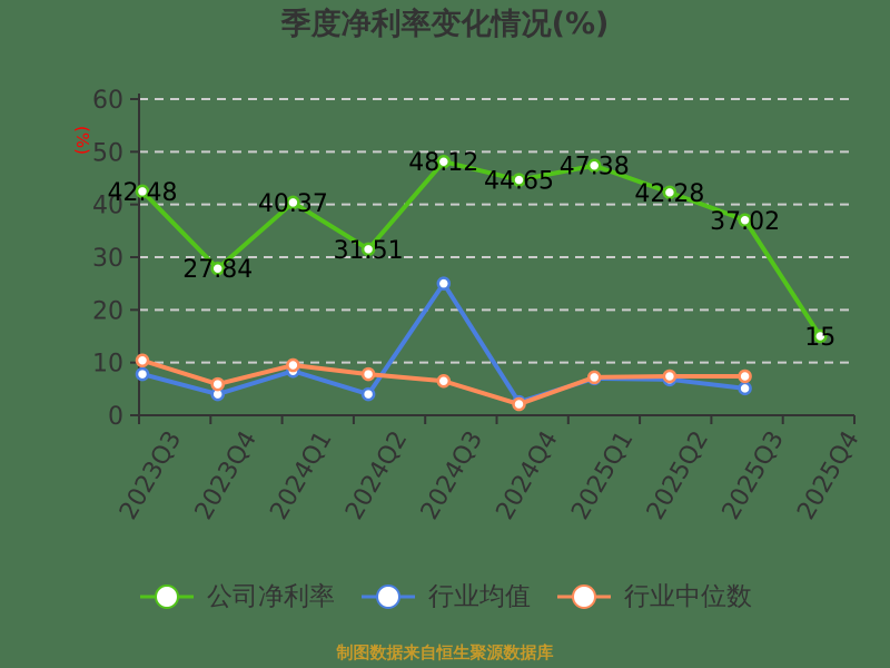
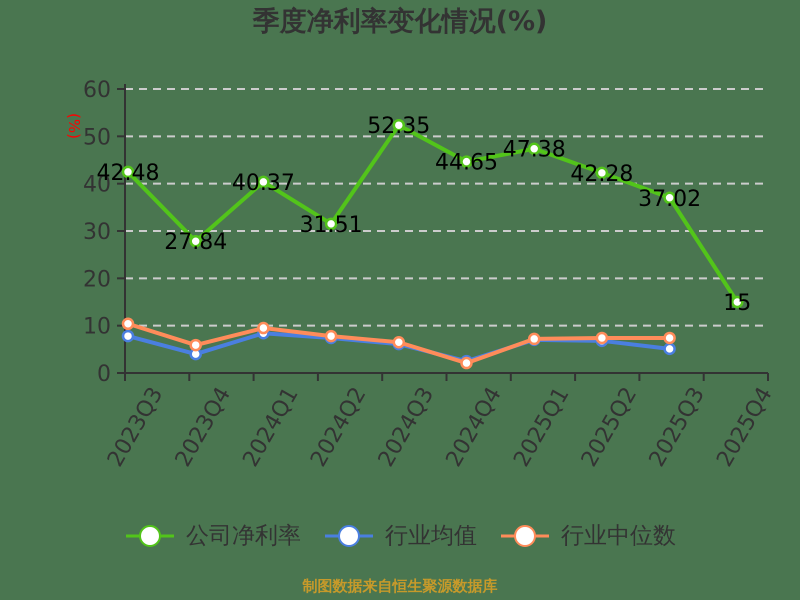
行业均值/2024Q2: 4 -> 7
公司净利率/2024Q3: 48.12 -> 52.35
行业均值/2024Q3: 25 -> 6
